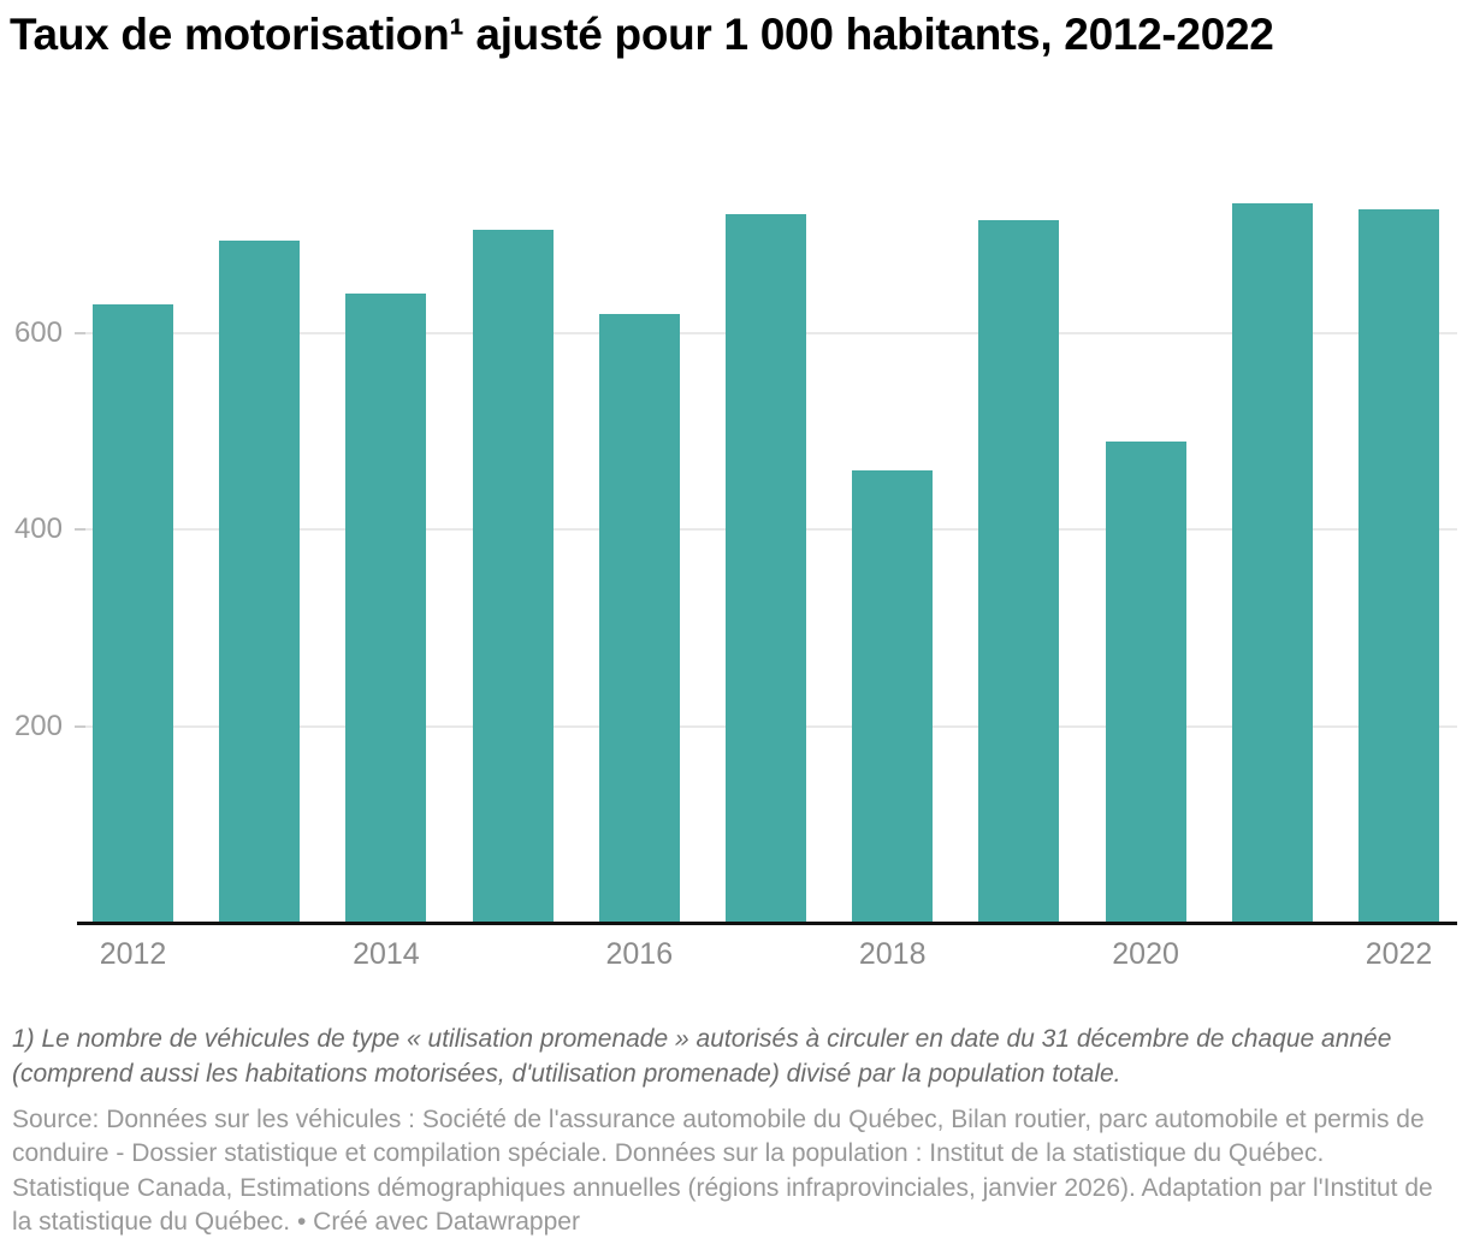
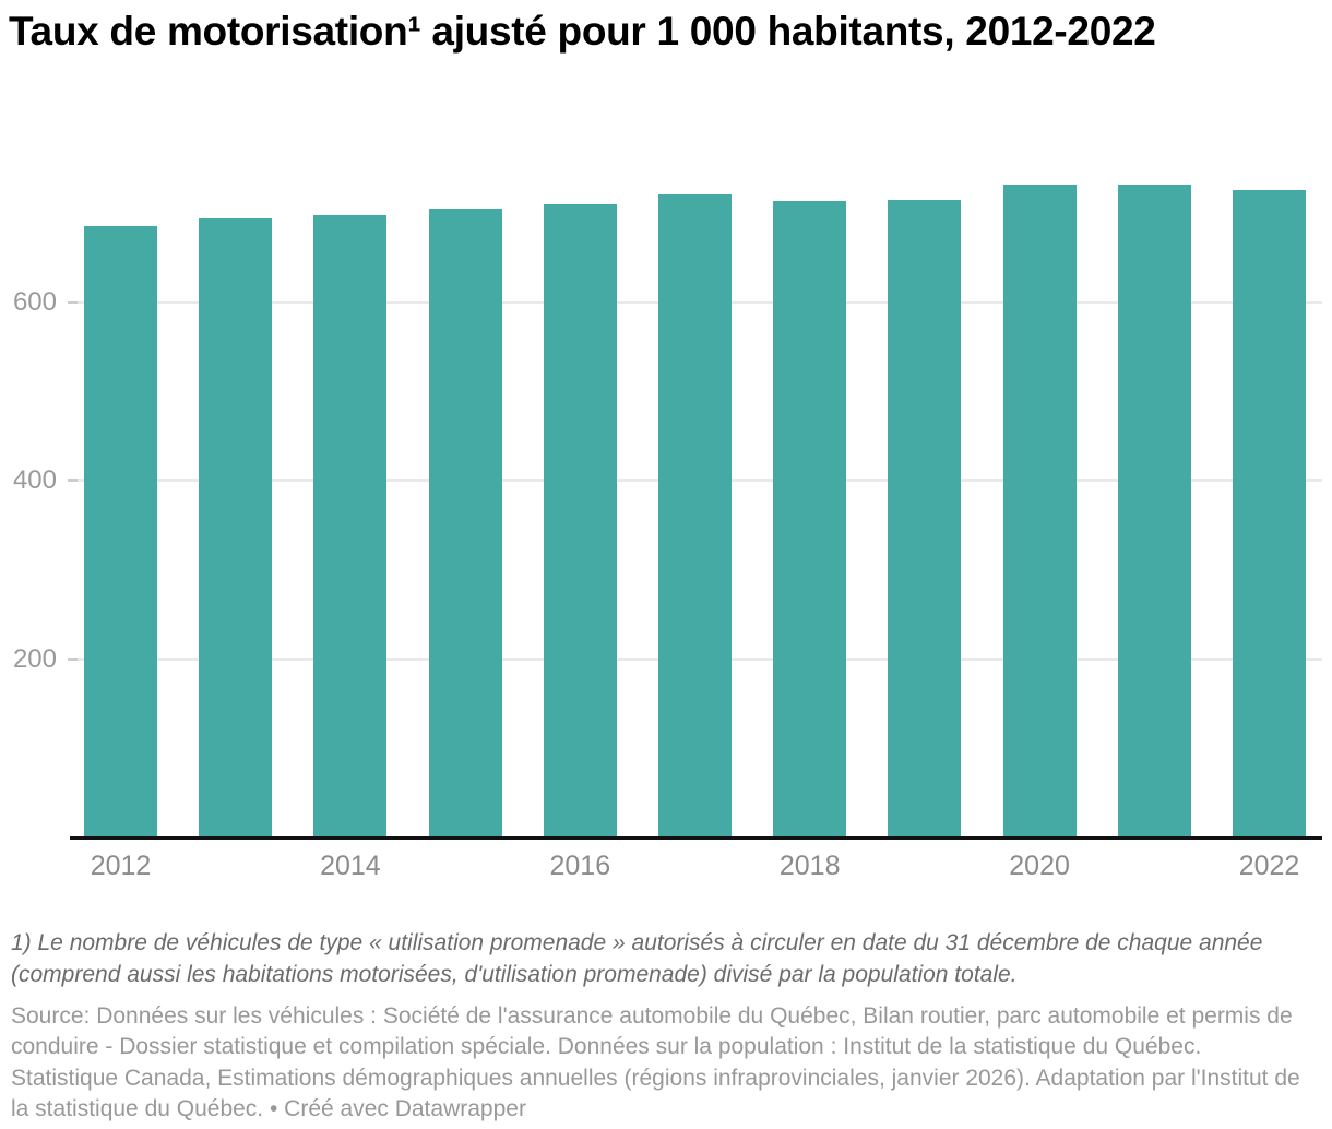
2012: 630 -> 690
2014: 640 -> 700
2016: 620 -> 710
2018: 460 -> 710
2020: 490 -> 730
